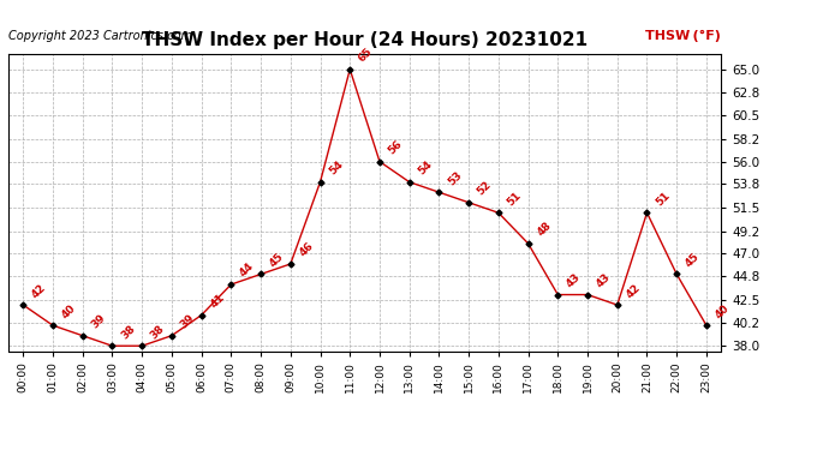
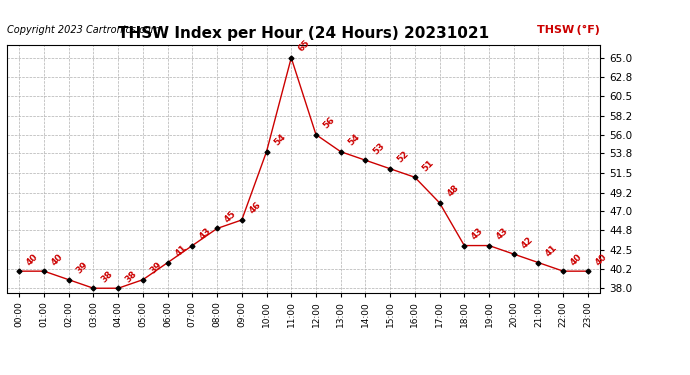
00:00: 42 -> 40
07:00: 44 -> 43
21:00: 51 -> 41
22:00: 45 -> 40
